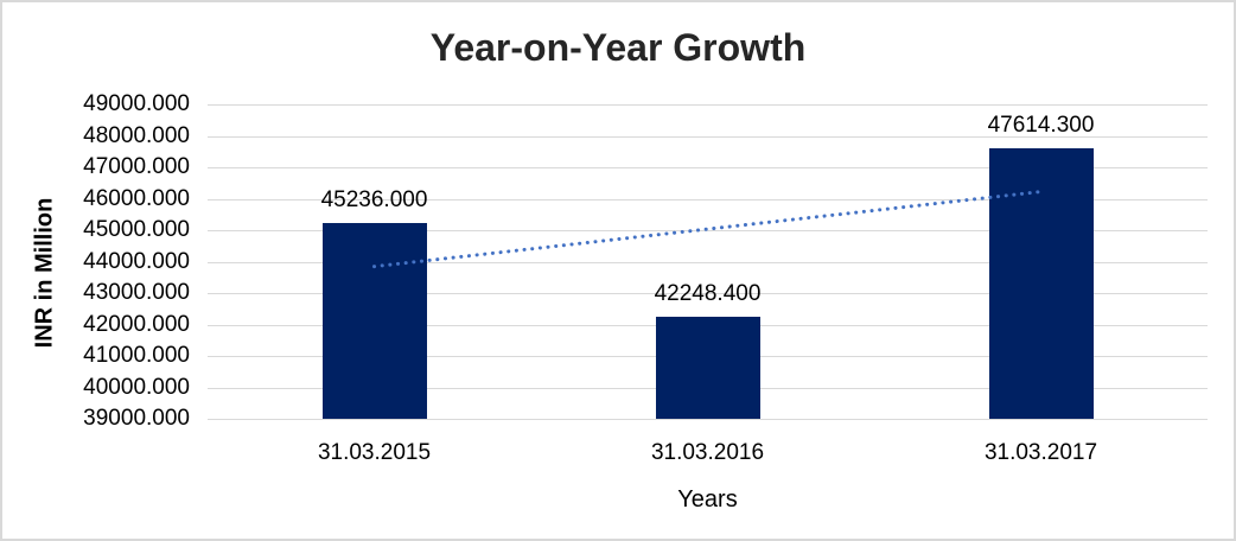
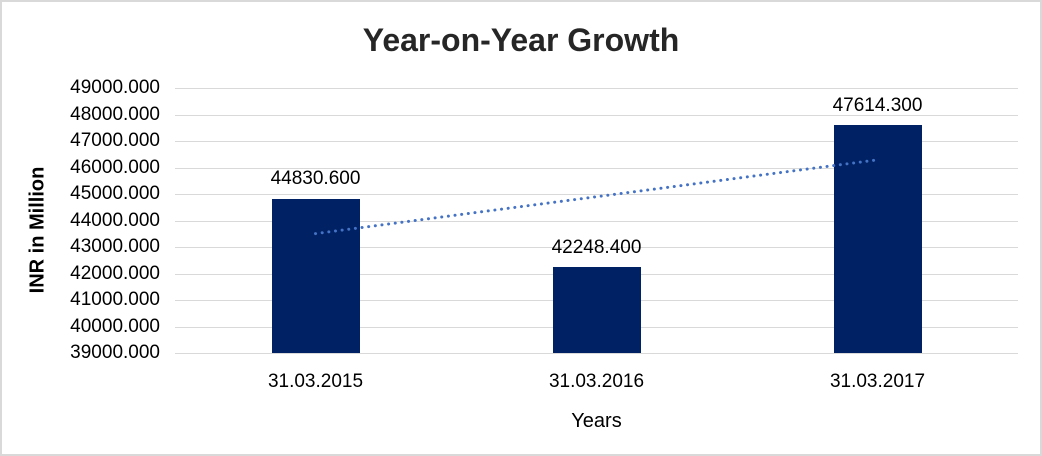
31.03.2015: 45236.000 -> 44830.600
